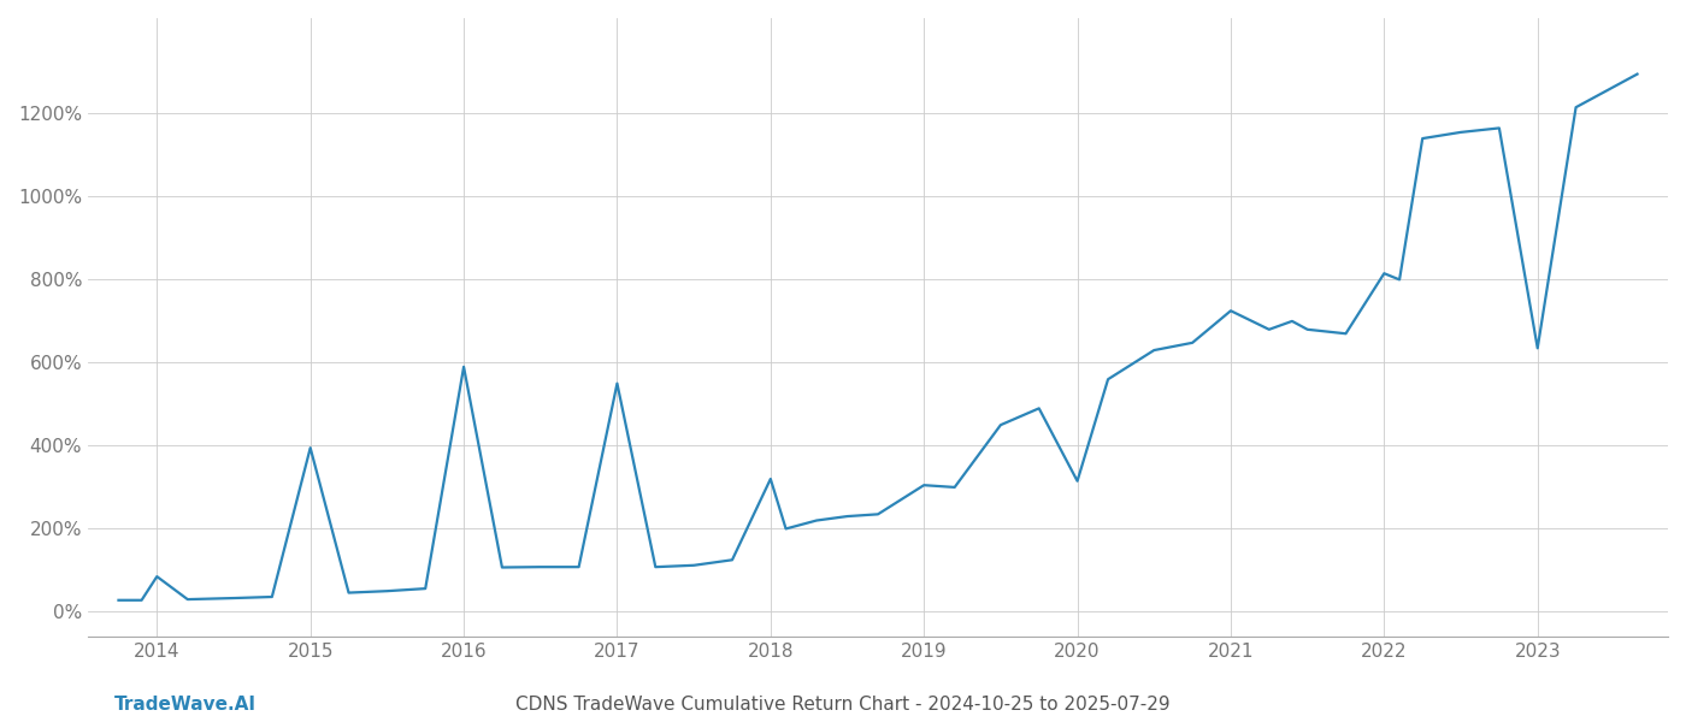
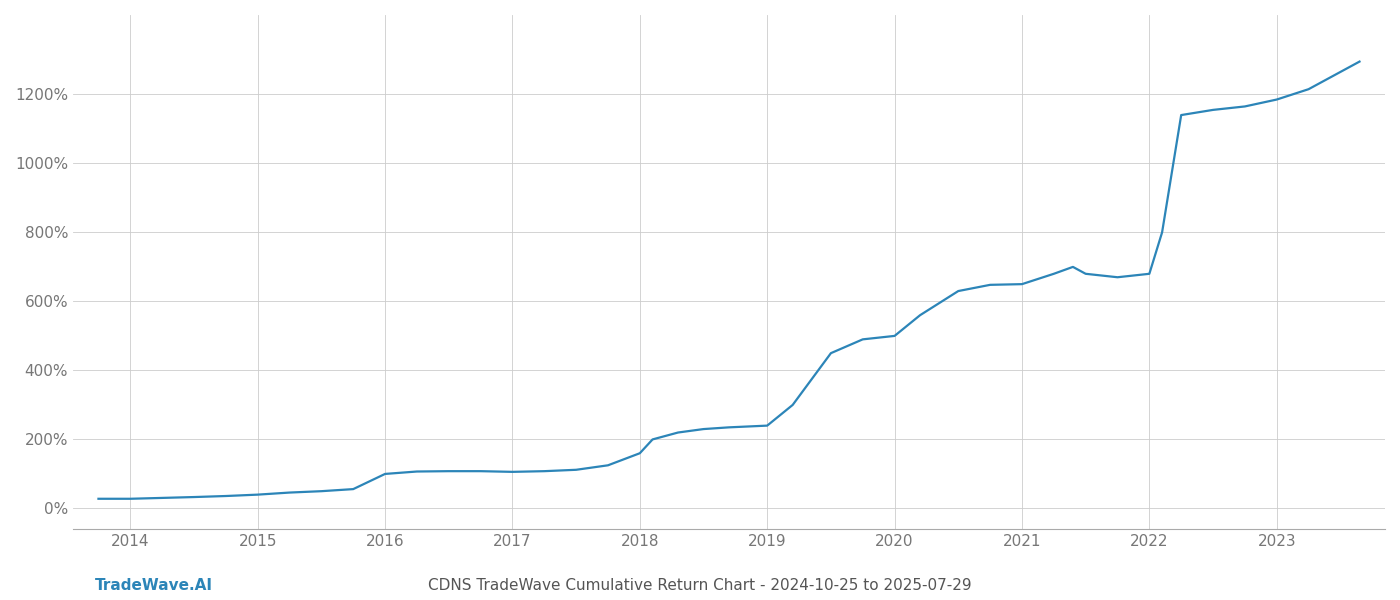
2014: 85% -> 28%
2015: 395% -> 40%
2016: 590% -> 100%
2017: 550% -> 106%
2018: 320% -> 160%
2019: 305% -> 240%
2020: 315% -> 500%
2021: 725% -> 650%
2022: 815% -> 680%
2023: 635% -> 1185%
